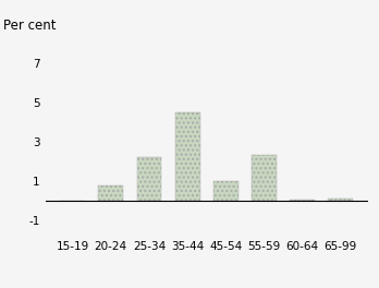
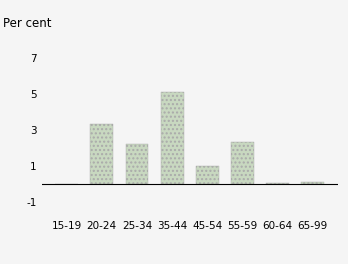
20-24: 0.8 -> 3.3
35-44: 4.5 -> 5.1
